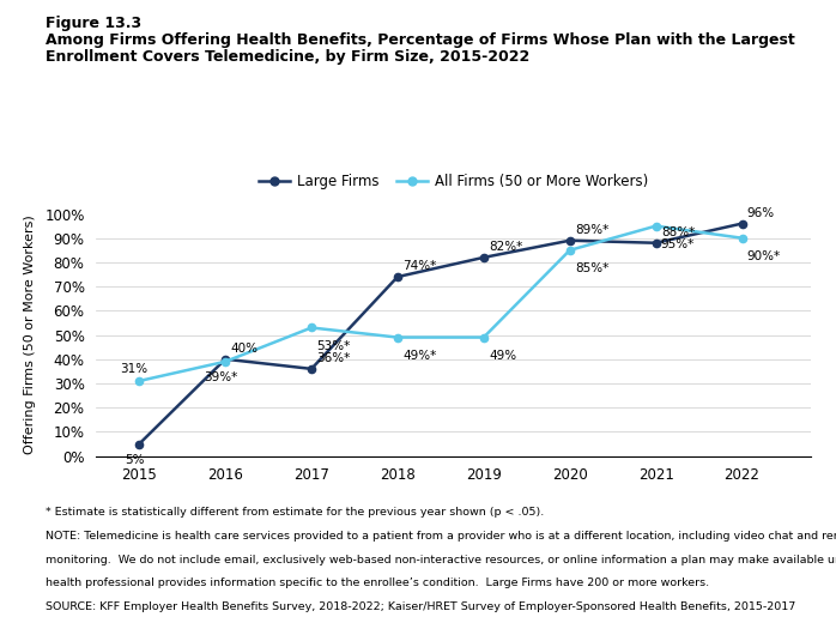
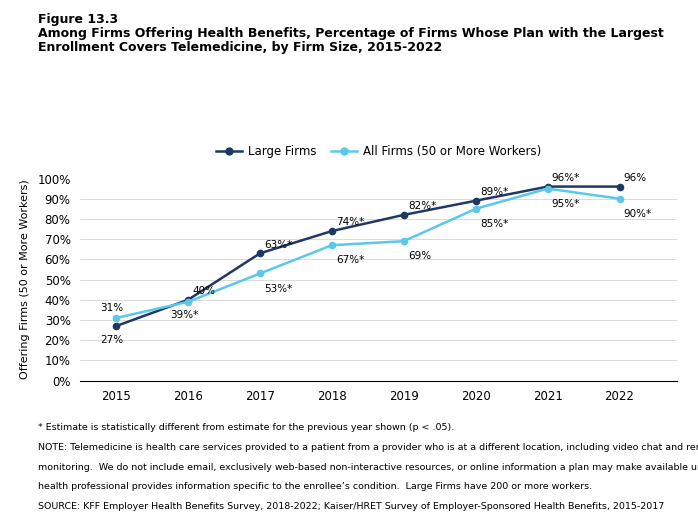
Large Firms/2015: 5% -> 27%
Large Firms/2017: 36%* -> 63%*
All Firms (50 or More Workers)/2018: 49%* -> 67%*
All Firms (50 or More Workers)/2019: 49% -> 69%
Large Firms/2021: 88%* -> 96%*
